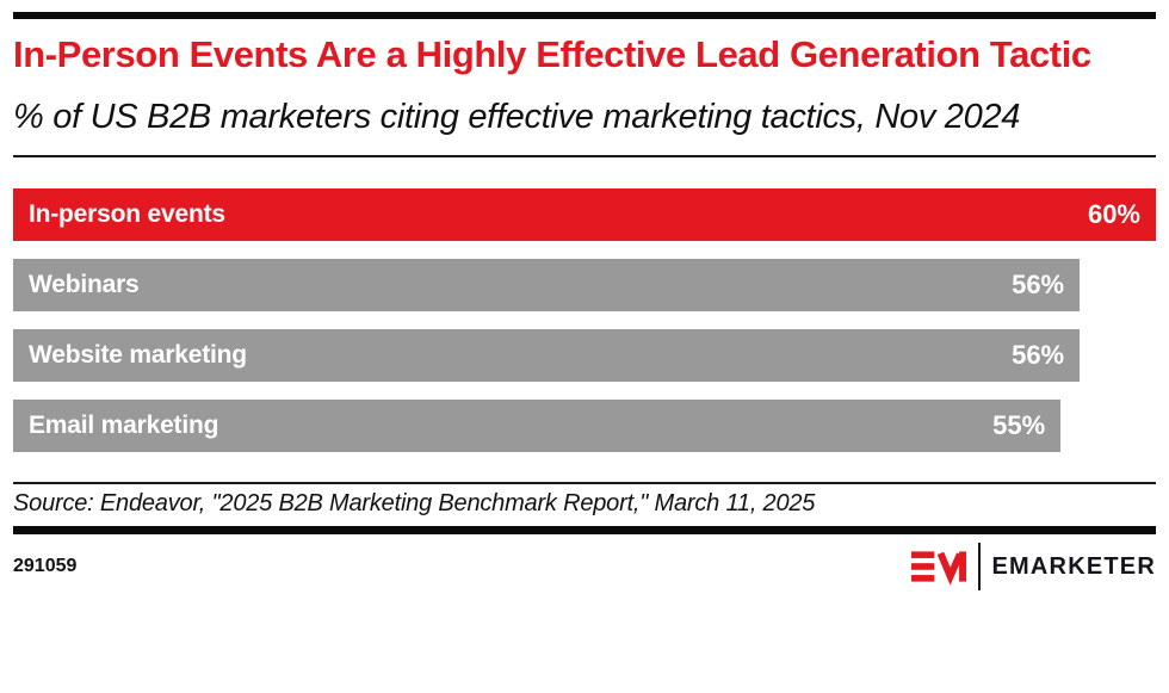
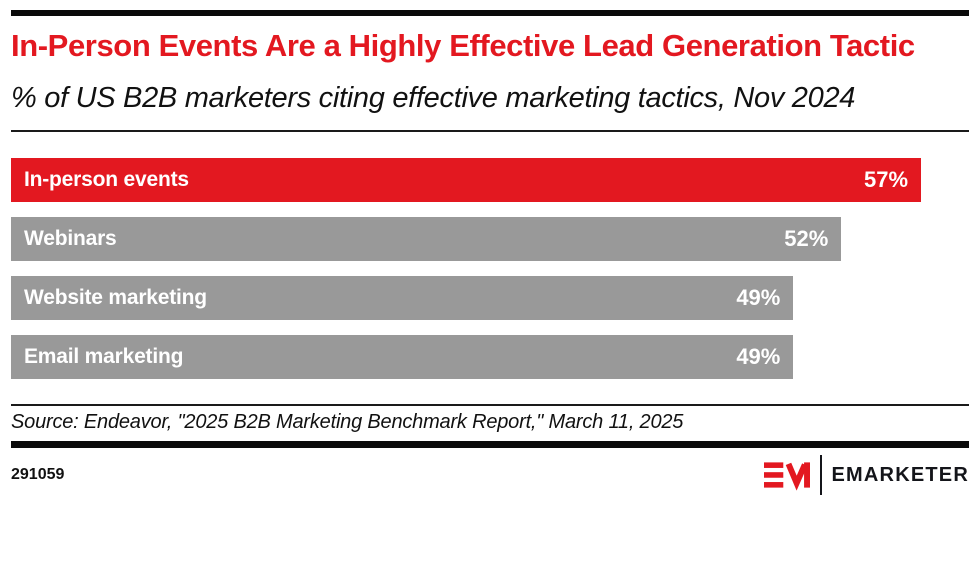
In-person events: 60% -> 57%
Webinars: 56% -> 52%
Website marketing: 56% -> 49%
Email marketing: 55% -> 49%
